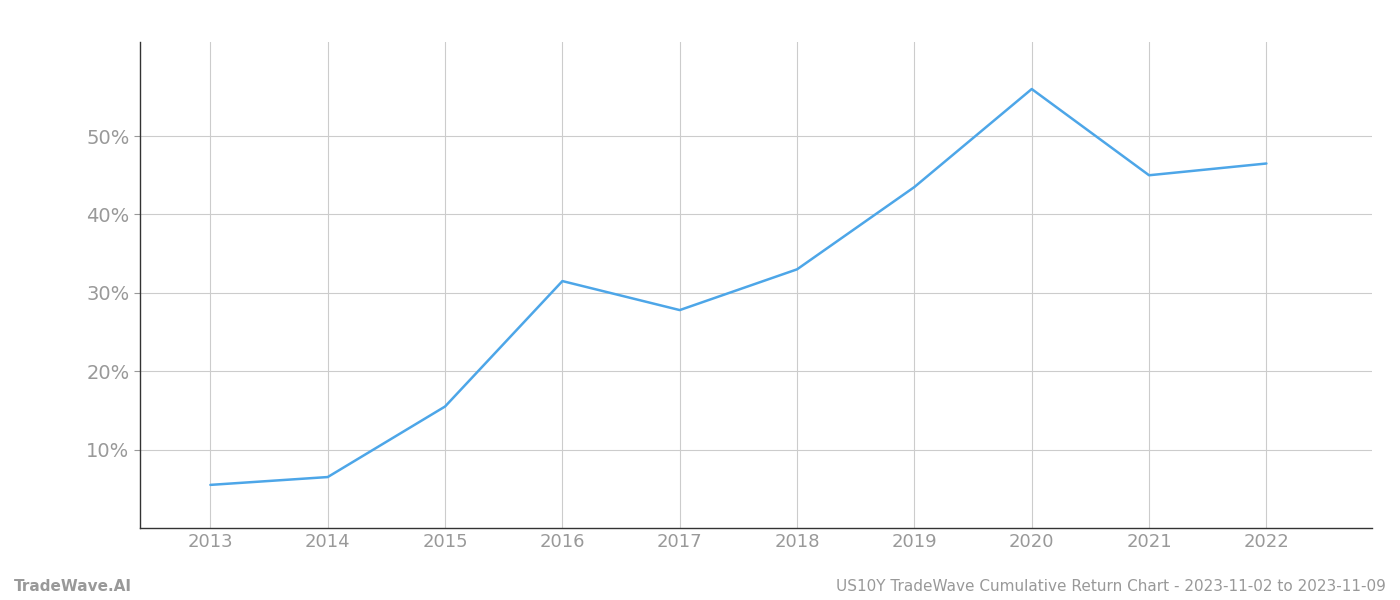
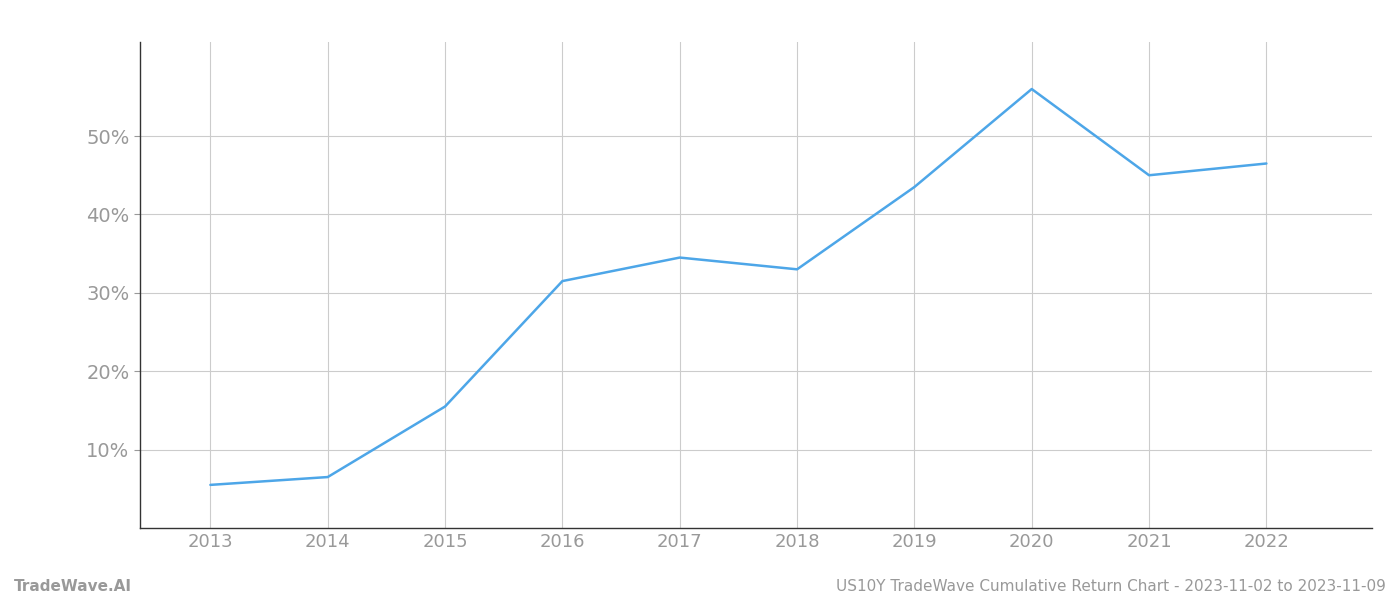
2017: 27.8% -> 34.5%
